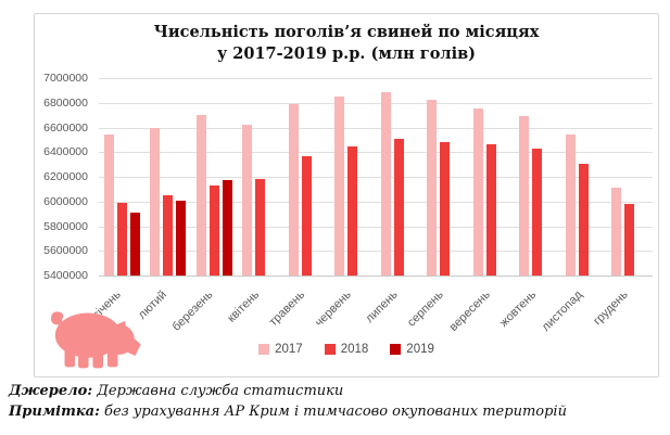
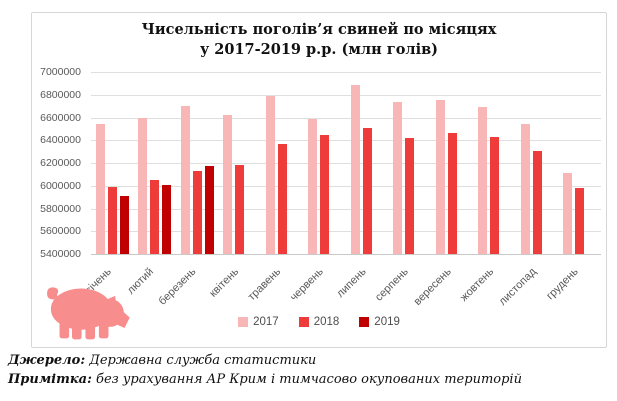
2017/червень: 6850000 -> 6590000
2017/серпень: 6820000 -> 6740000
2018/серпень: 6480000 -> 6420000
